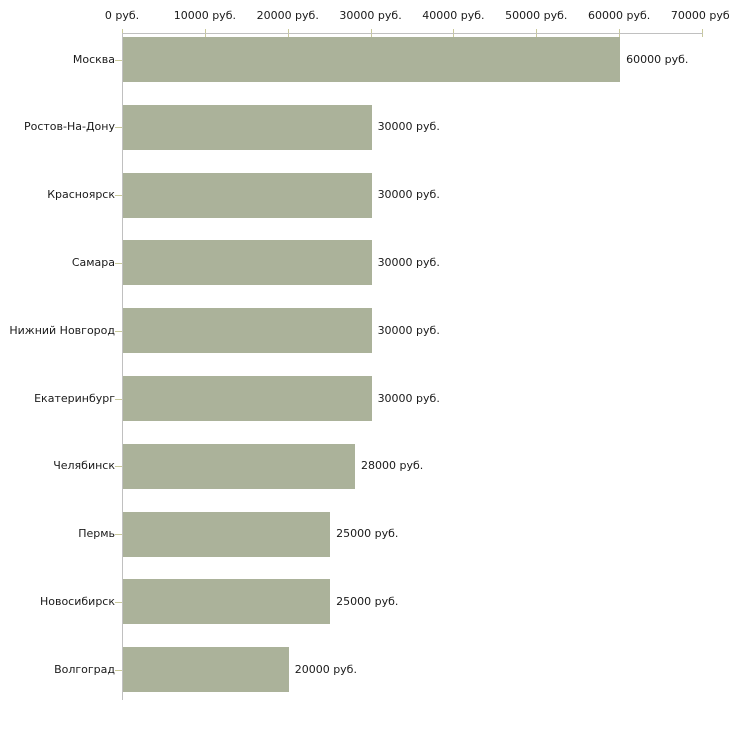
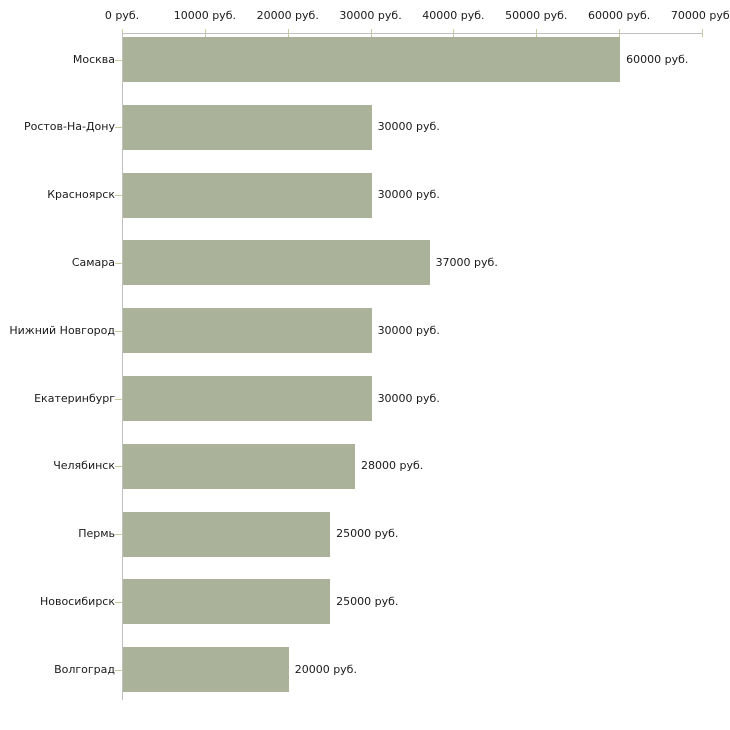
Самара: 30000 -> 37000
